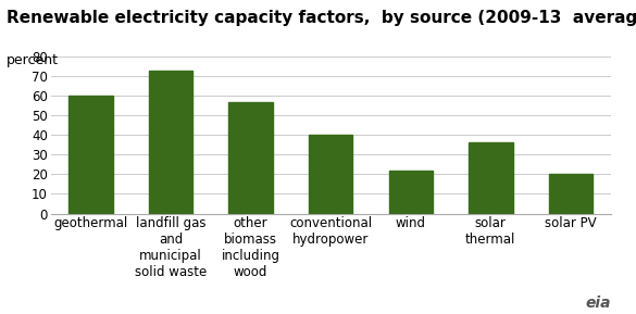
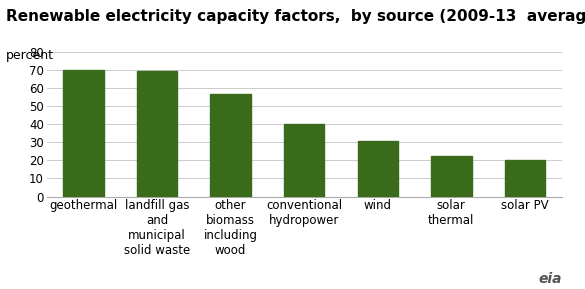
geothermal: 60 -> 70
landfill gas and municipal solid waste: 73 -> 70
wind: 22 -> 31
solar thermal: 36 -> 22
